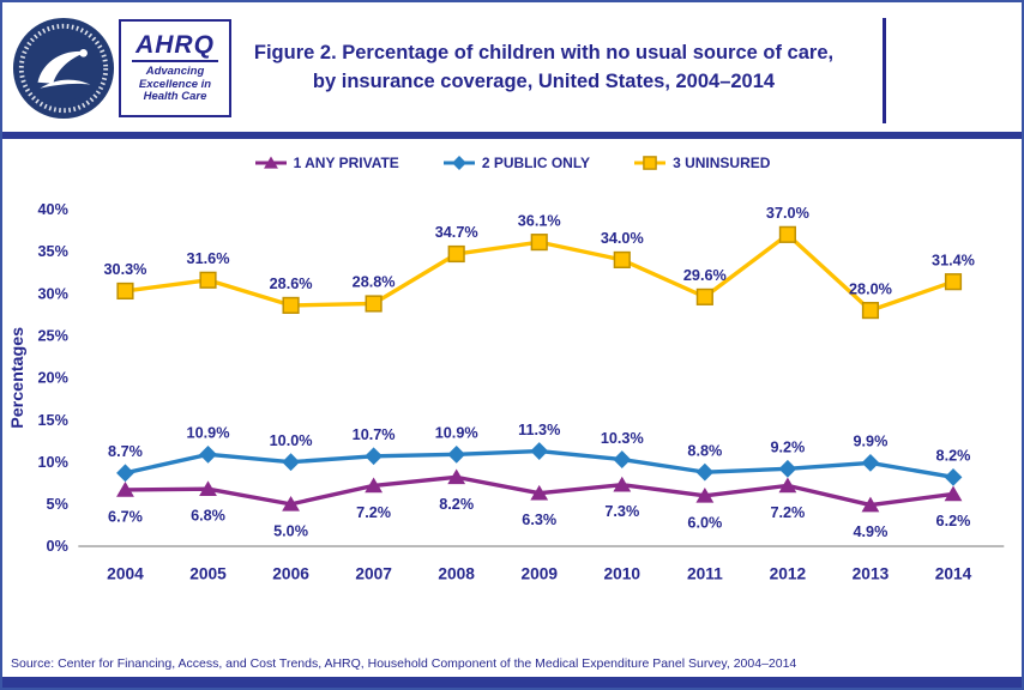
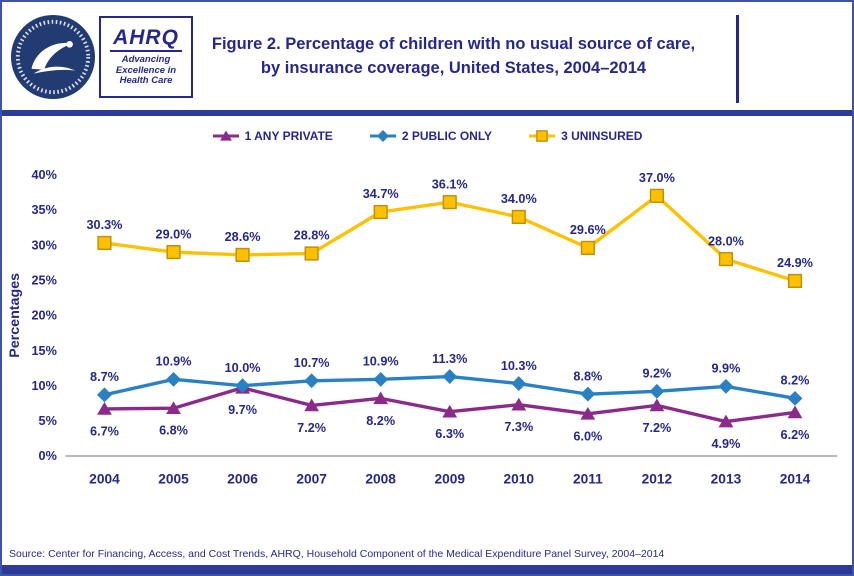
3 UNINSURED/2005: 31.6% -> 29.0%
1 ANY PRIVATE/2006: 5.0% -> 9.7%
3 UNINSURED/2014: 31.4% -> 24.9%
